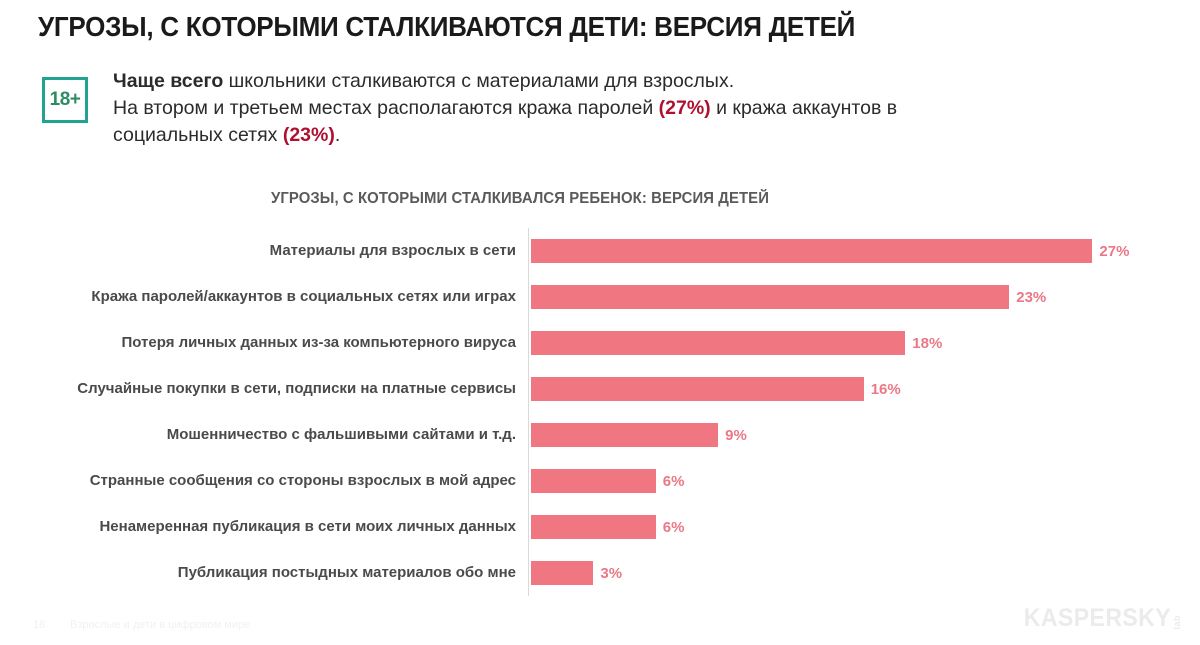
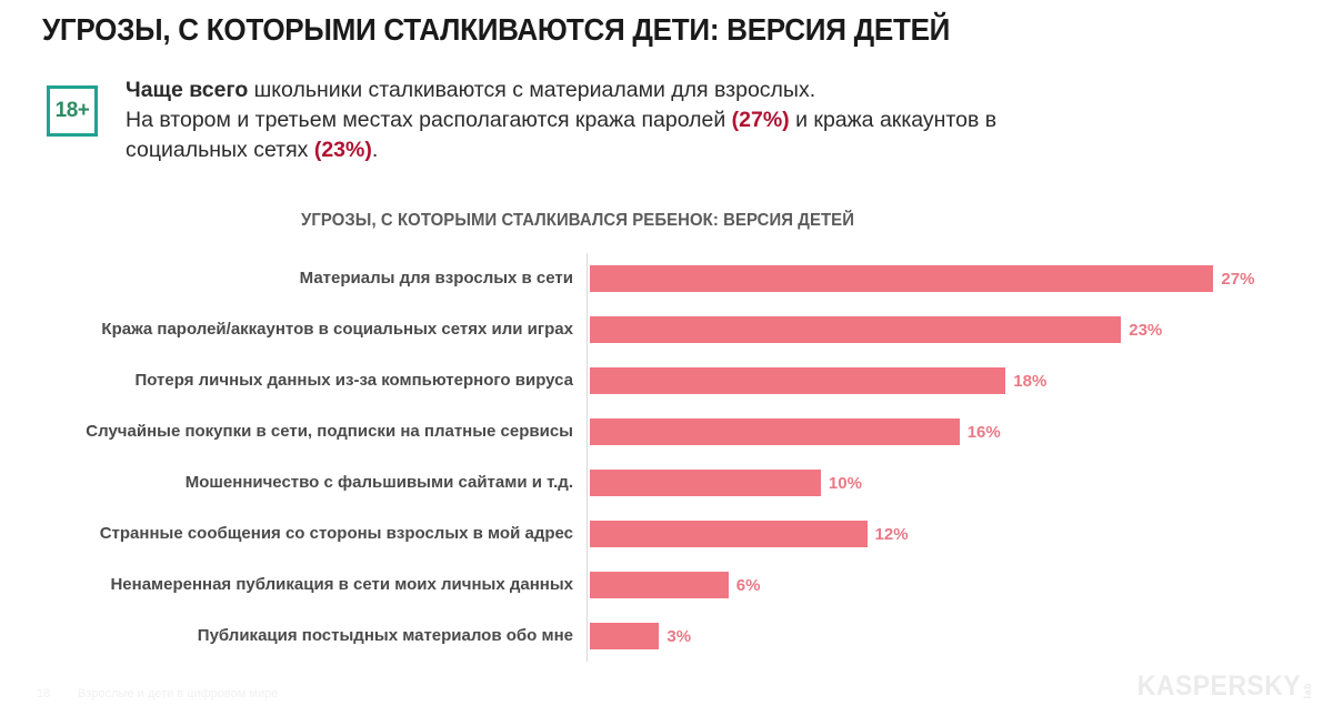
Мошенничество с фальшивыми сайтами и т.д.: 9% -> 10%
Странные сообщения со стороны взрослых в мой адрес: 6% -> 12%
